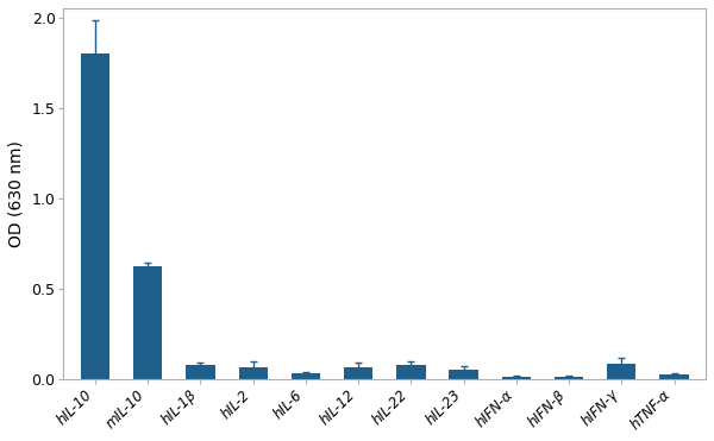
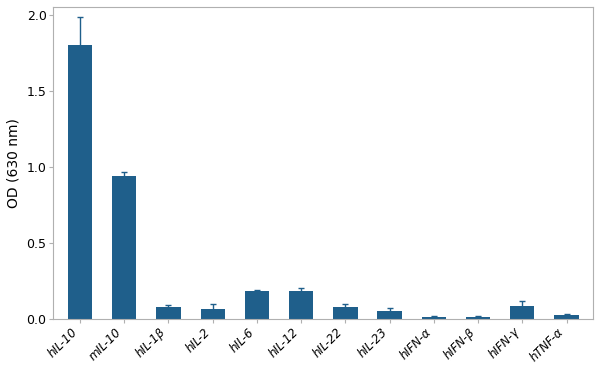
mIL-10: 0.62 -> 0.94
hIL-6: 0.03 -> 0.18
hIL-12: 0.07 -> 0.18
